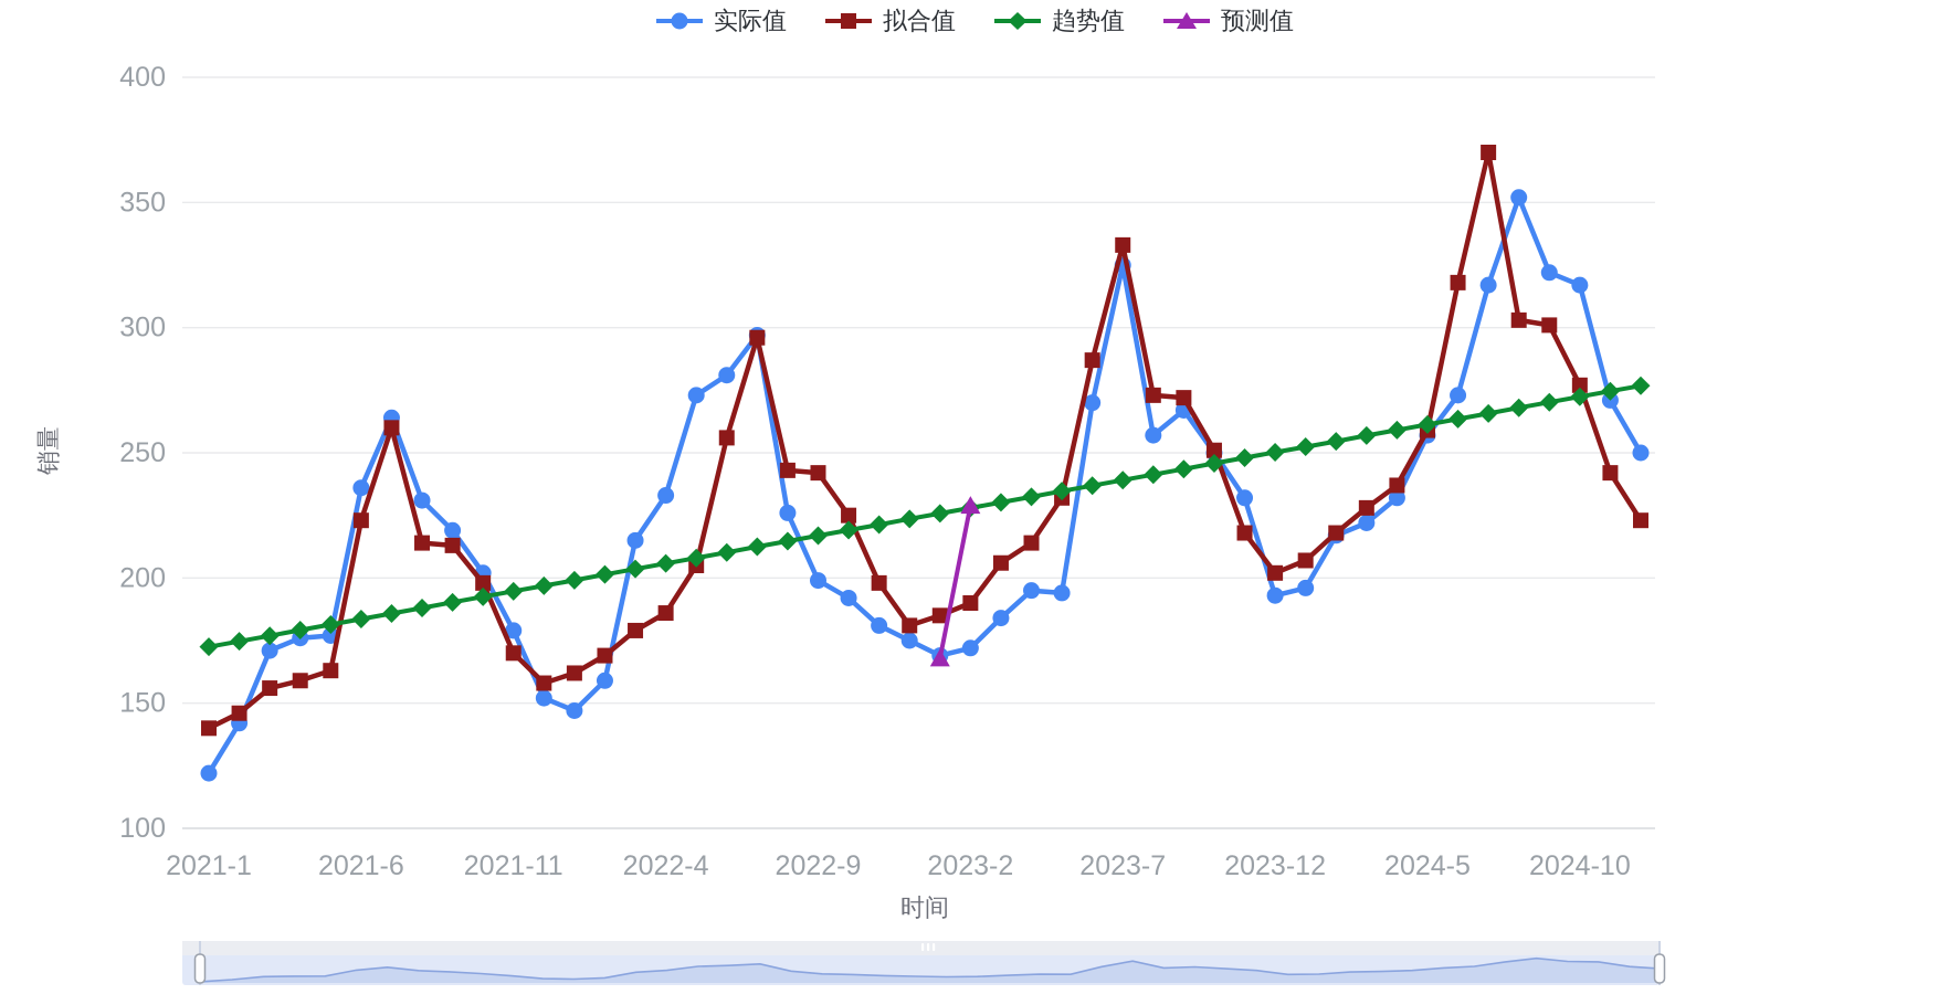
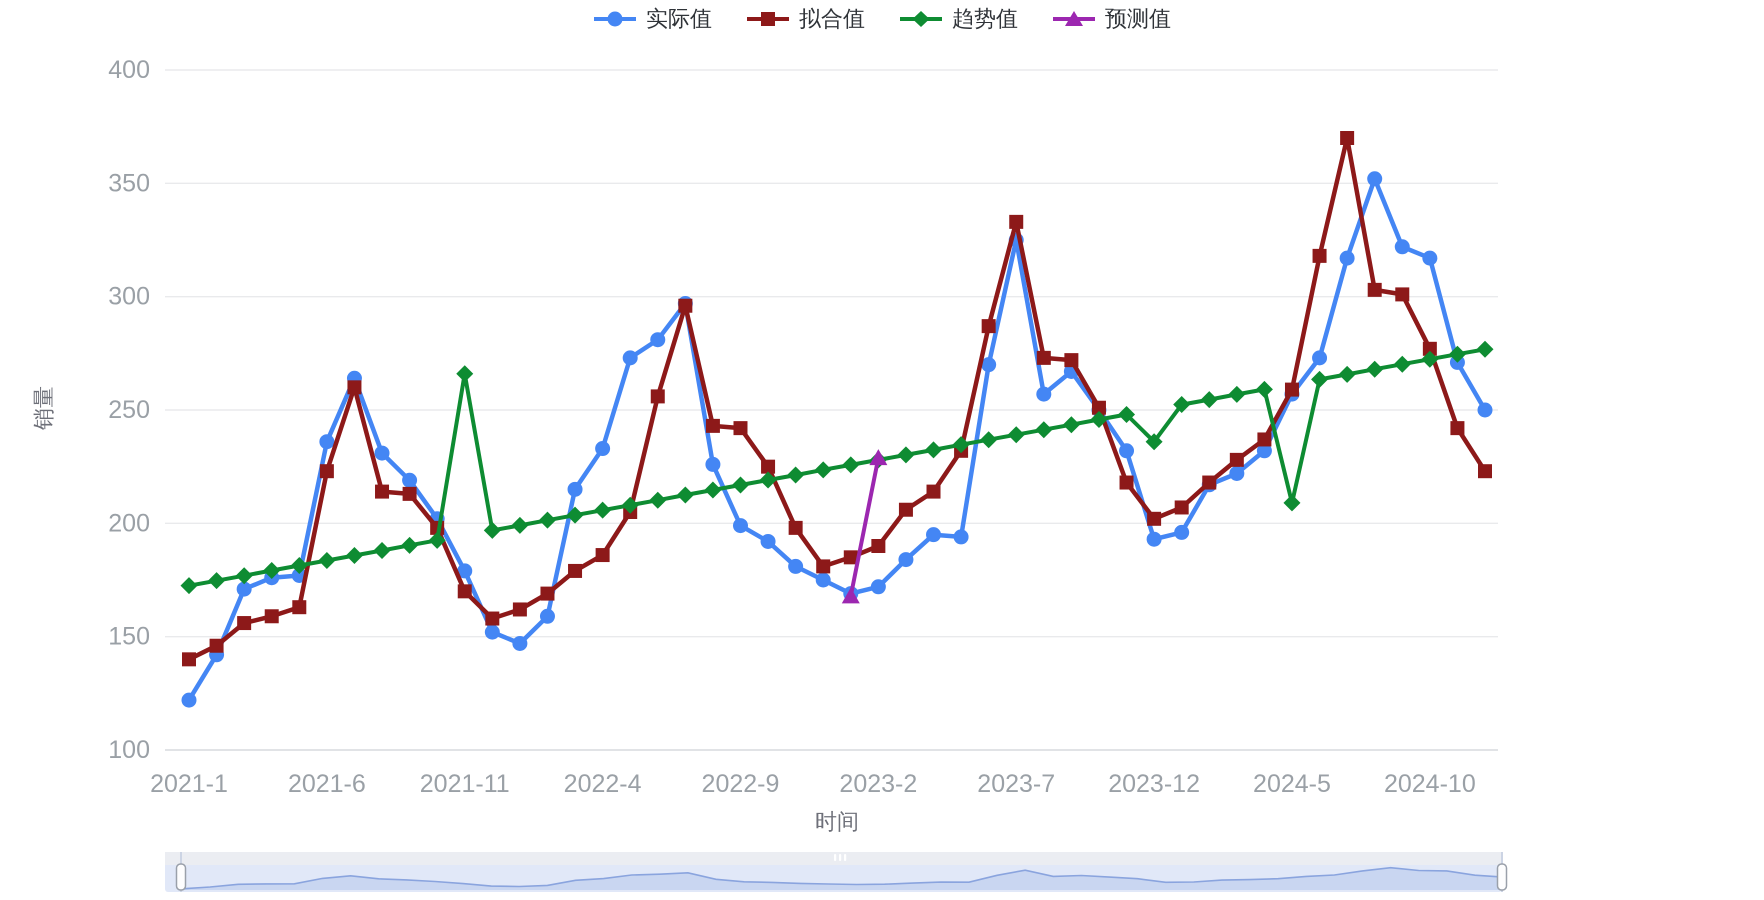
趋势值/2021-11: 195 -> 266
趋势值/2023-12: 250 -> 236
趋势值/2024-5: 261 -> 209
